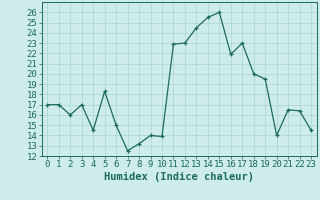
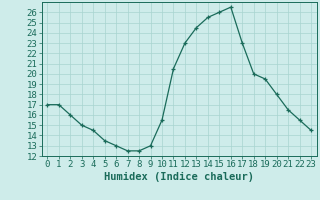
3: 17.0 -> 15.0
5: 18.3 -> 13.5
6: 15.0 -> 13.0
8: 13.2 -> 12.5
9: 14.0 -> 13.0
10: 13.9 -> 15.5
11: 22.9 -> 20.5
16: 21.9 -> 26.5
20: 14.0 -> 18.0
22: 16.4 -> 15.5
